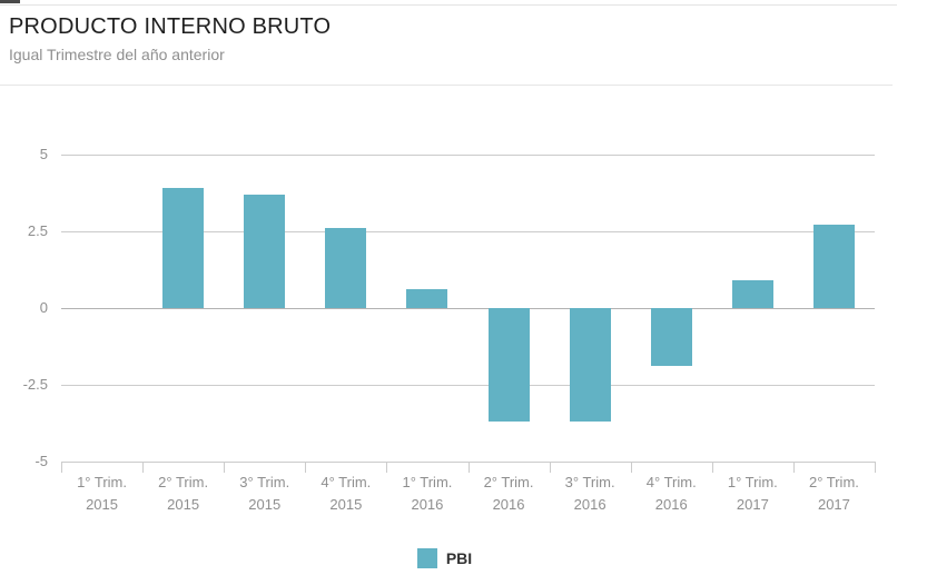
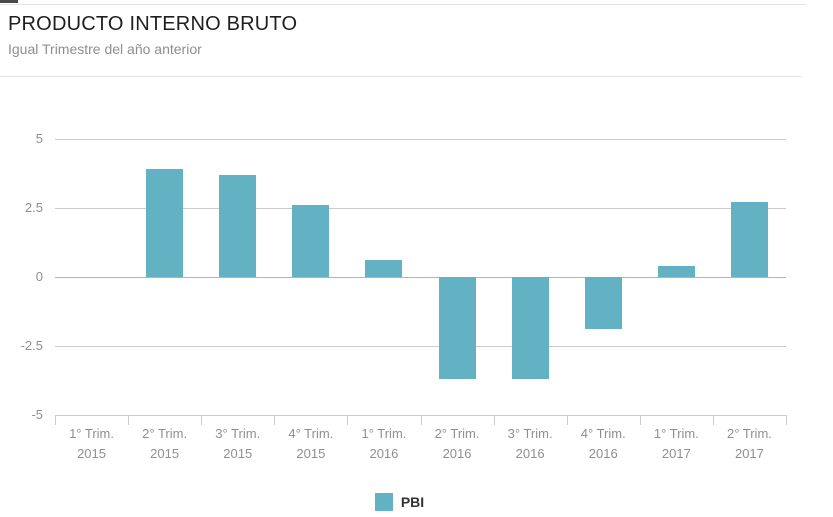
1° Trim. 2017: 0.9 -> 0.4
